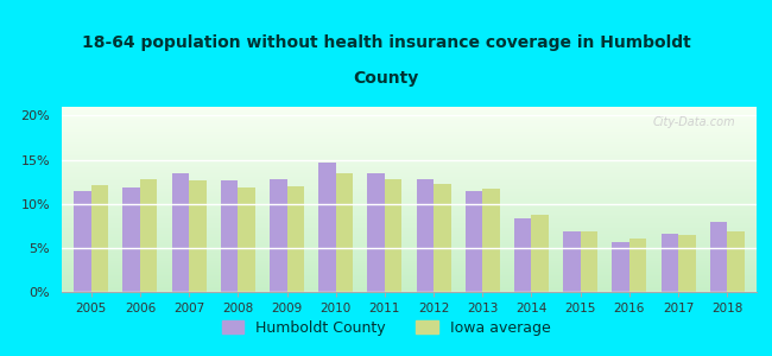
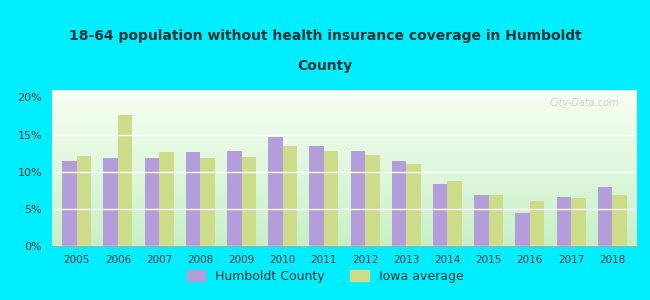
Iowa average/2006: 12.8% -> 17.6%
Humboldt County/2007: 13.4% -> 11.8%
Iowa average/2013: 11.7% -> 11.0%
Humboldt County/2016: 5.6% -> 4.4%
